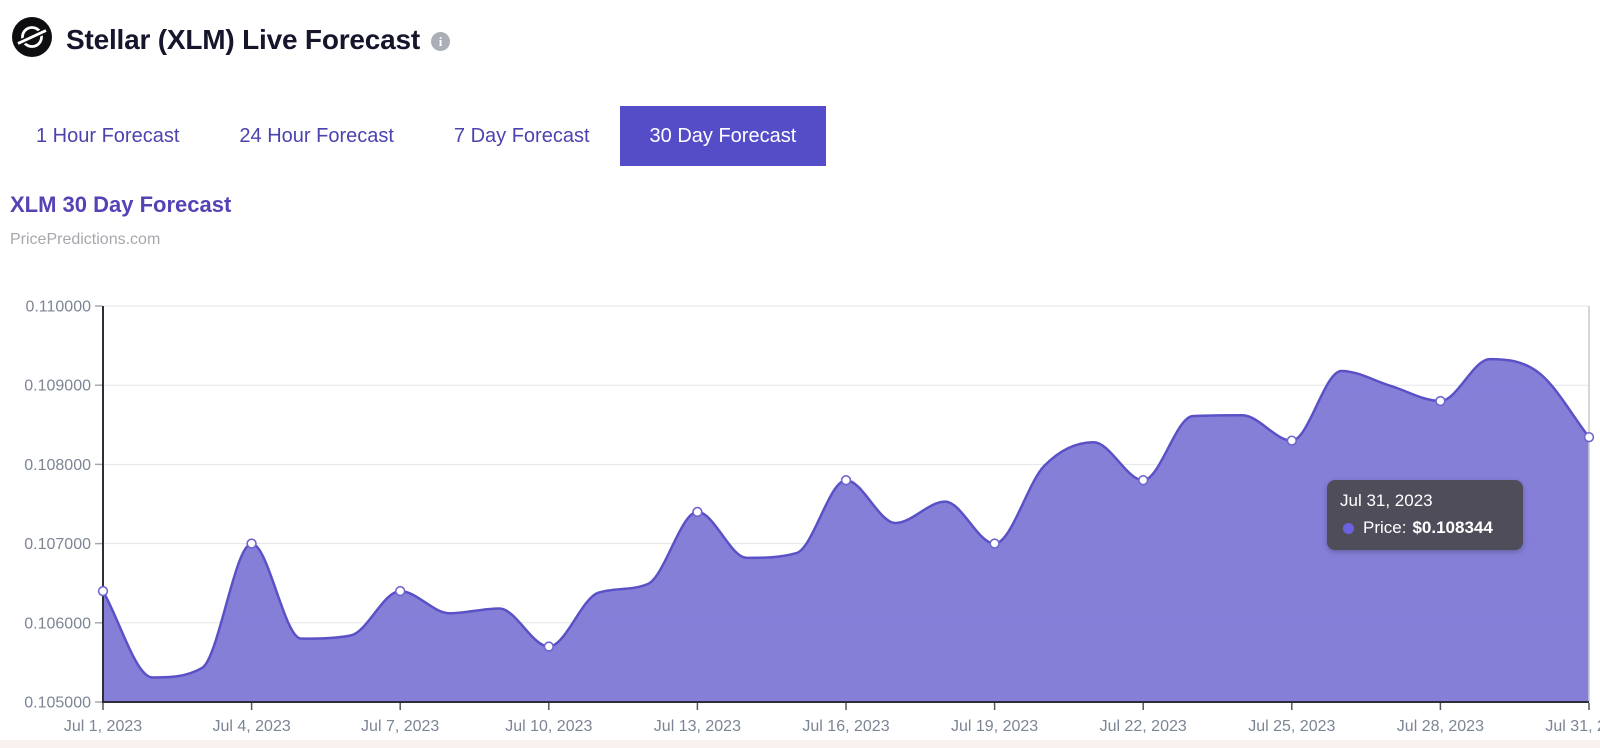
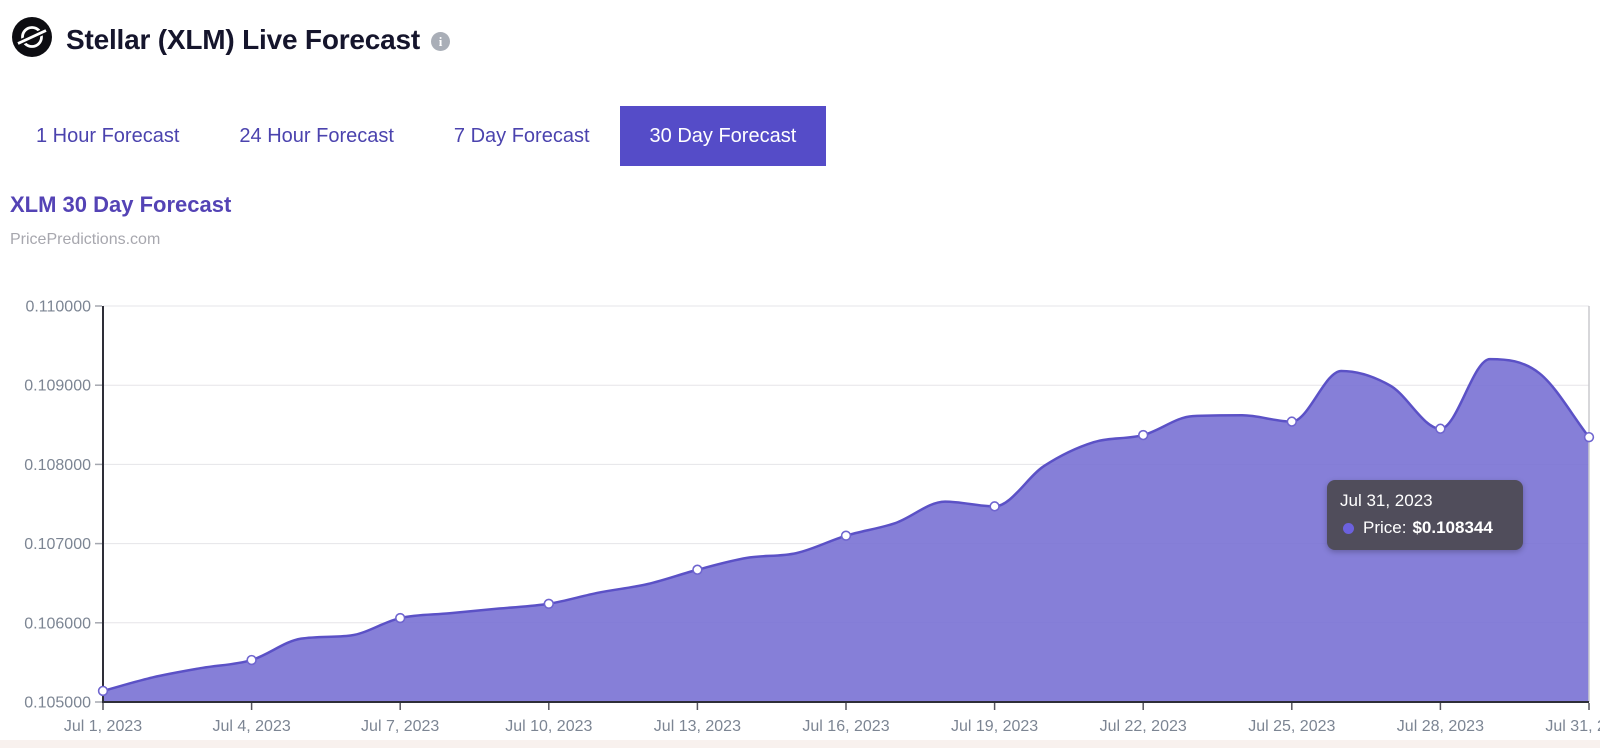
Jul 1, 2023: 0.1064 -> 0.1051
Jul 4, 2023: 0.1070 -> 0.1055
Jul 7, 2023: 0.1064 -> 0.1061
Jul 10, 2023: 0.1057 -> 0.1062
Jul 13, 2023: 0.1074 -> 0.1067
Jul 16, 2023: 0.1078 -> 0.1071
Jul 19, 2023: 0.1070 -> 0.1075
Jul 22, 2023: 0.1078 -> 0.1084
Jul 25, 2023: 0.1083 -> 0.1085
Jul 28, 2023: 0.1088 -> 0.1085
